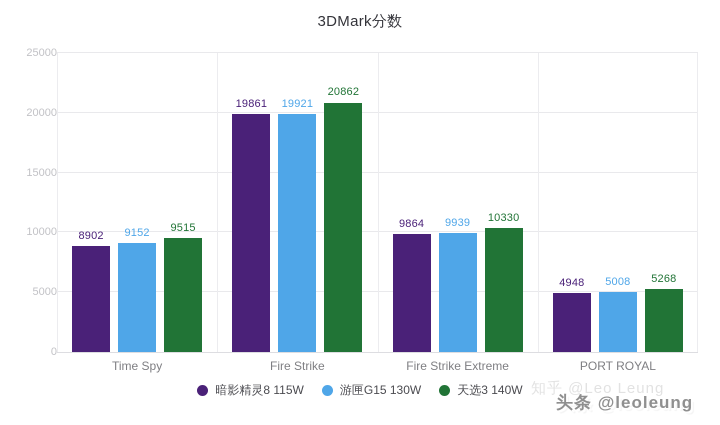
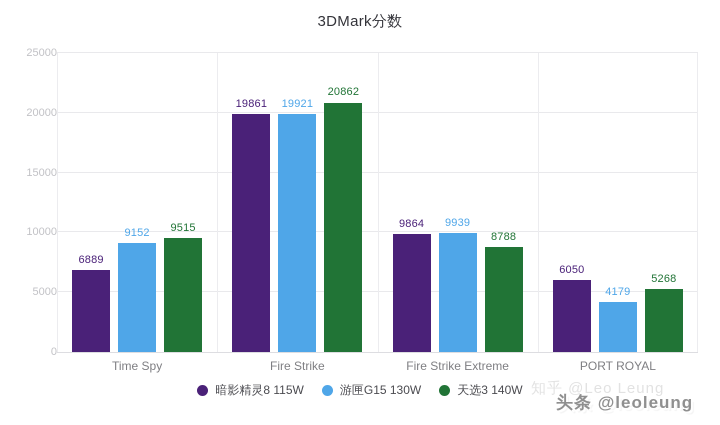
暗影精灵8 115W/Time Spy: 8902 -> 6889
天选3 140W/Fire Strike Extreme: 10330 -> 8788
暗影精灵8 115W/PORT ROYAL: 4948 -> 6050
游匣G15 130W/PORT ROYAL: 5008 -> 4179
